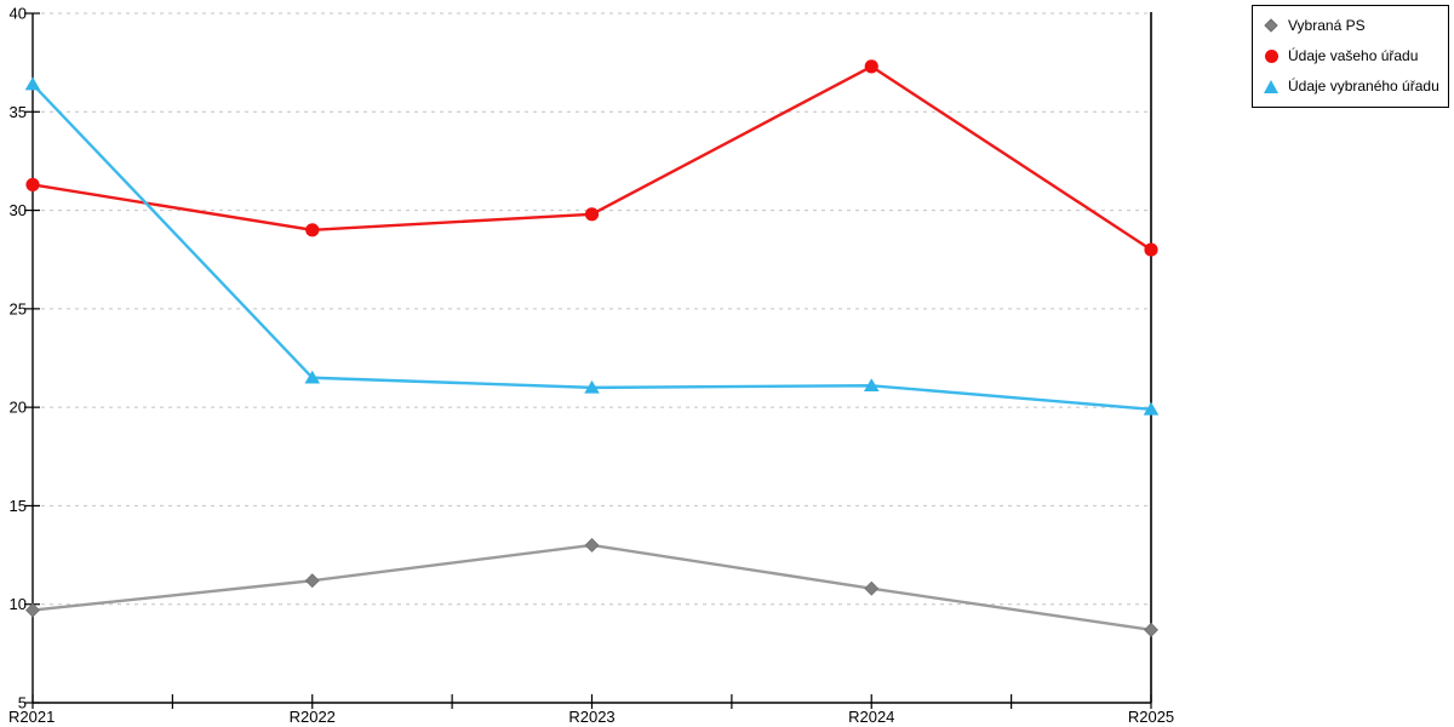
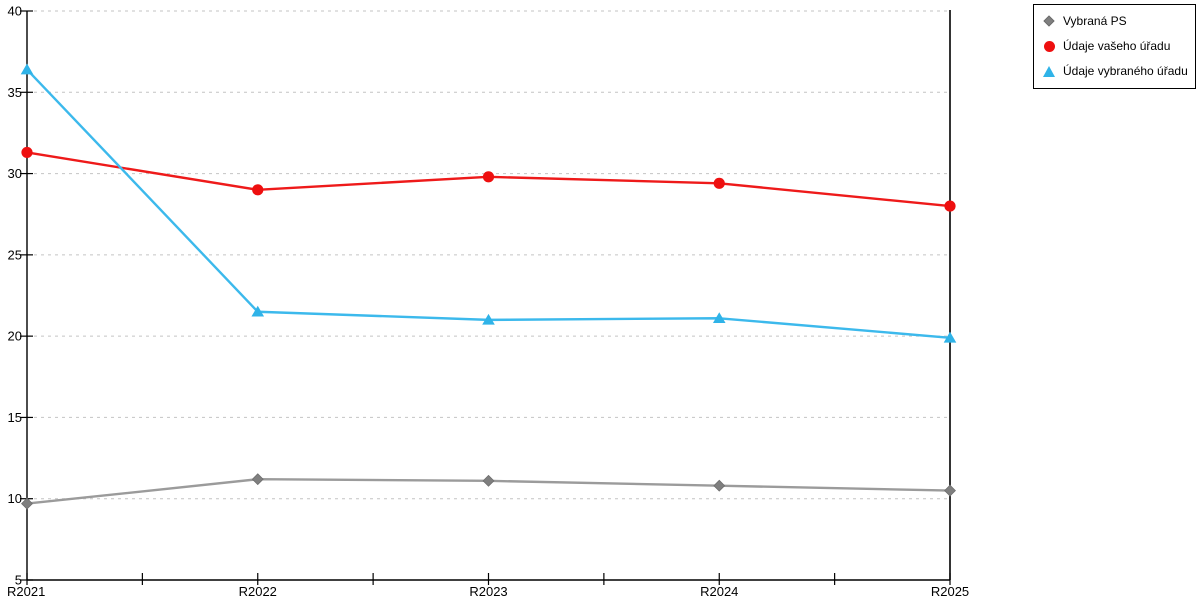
Vybraná PS/R2023: 13.0 -> 11.1
Údaje vašeho úřadu/R2024: 37.3 -> 29.4
Vybraná PS/R2025: 8.7 -> 10.5
